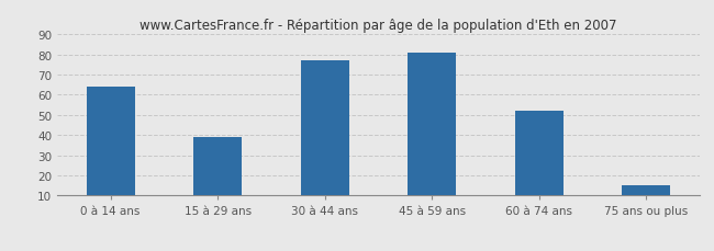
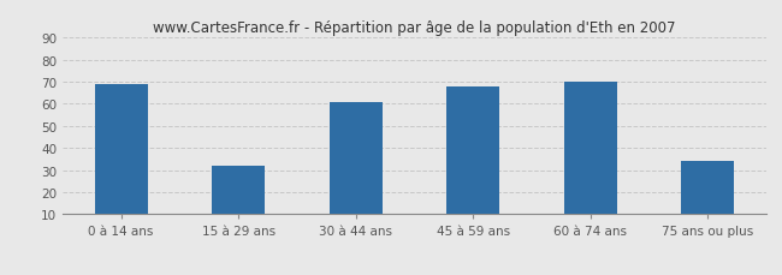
0 à 14 ans: 64 -> 69
15 à 29 ans: 39 -> 32
30 à 44 ans: 77 -> 61
45 à 59 ans: 81 -> 68
60 à 74 ans: 52 -> 70
75 ans ou plus: 15 -> 34
